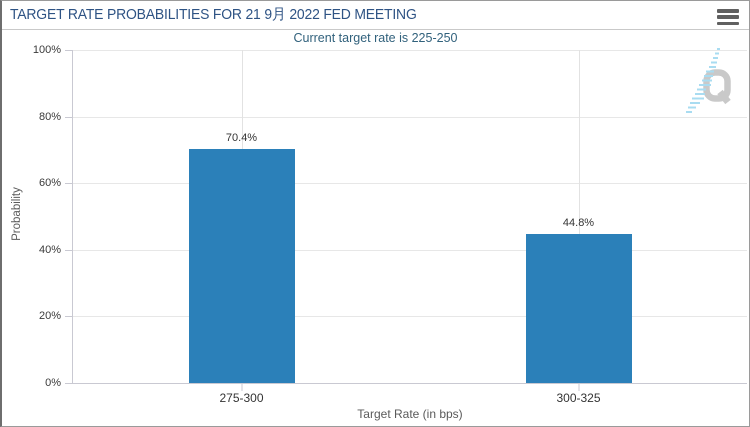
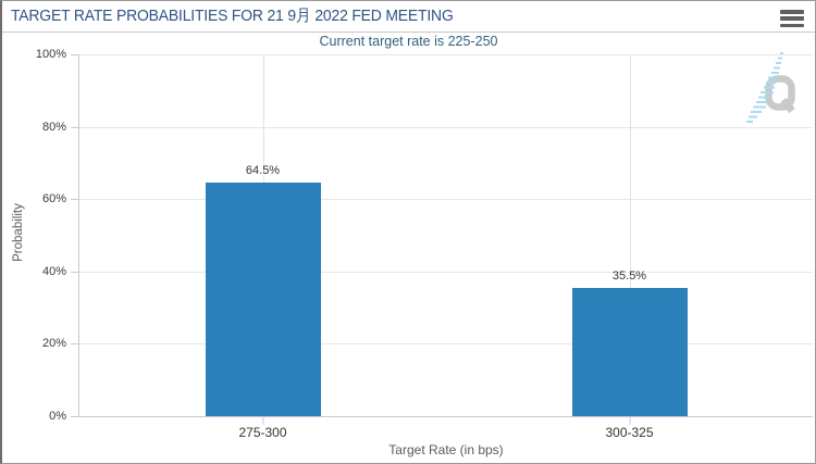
275-300: 70.4% -> 64.5%
300-325: 44.8% -> 35.5%
